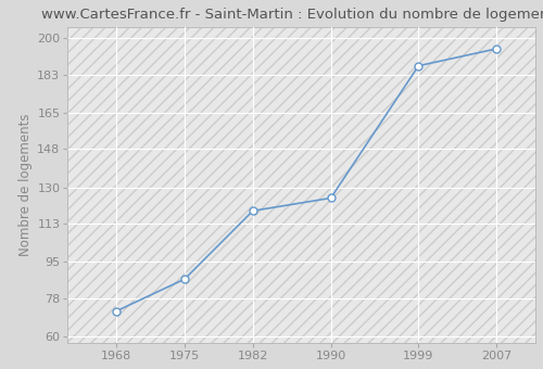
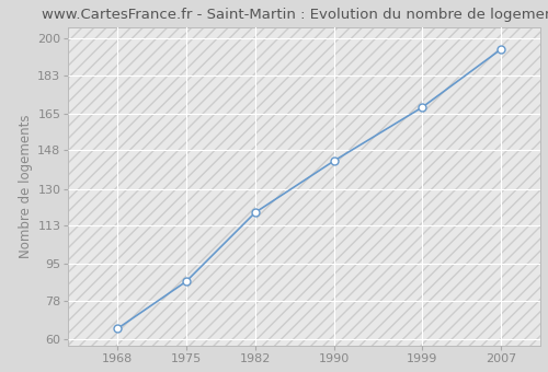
1968: 72 -> 65
1990: 125 -> 143
1999: 187 -> 168
